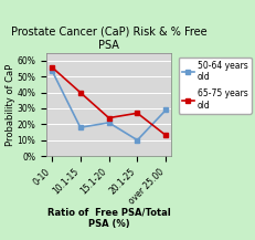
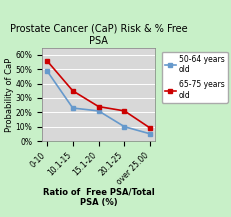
50-64 years old/0-10: 54% -> 49%
50-64 years old/10.1-15: 18% -> 23%
65-75 years old/10.1-15: 40% -> 35%
65-75 years old/20.1-25: 27% -> 21%
50-64 years old/over 25.00: 29% -> 5%
65-75 years old/over 25.00: 13% -> 9%
